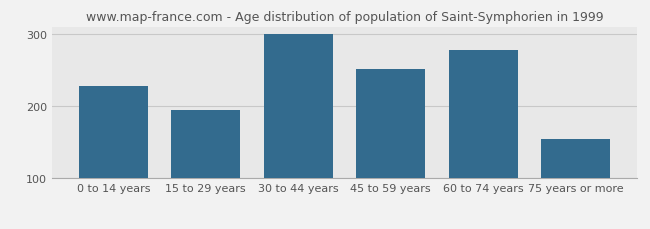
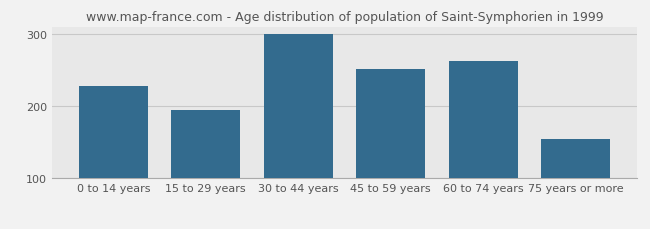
60 to 74 years: 278 -> 262
